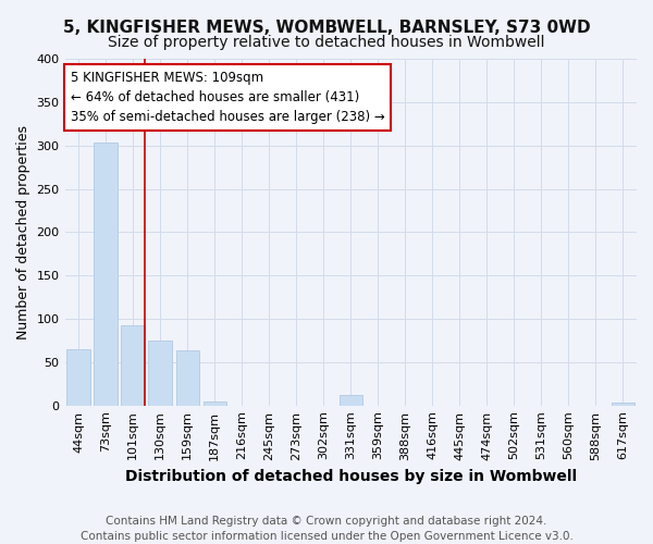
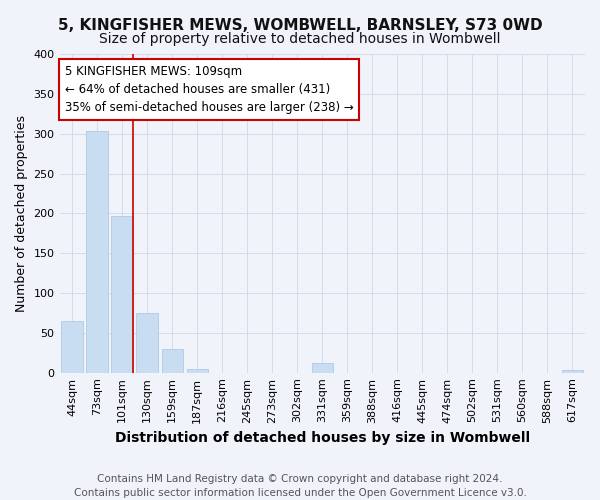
101sqm: 92 -> 197
159sqm: 64 -> 30
